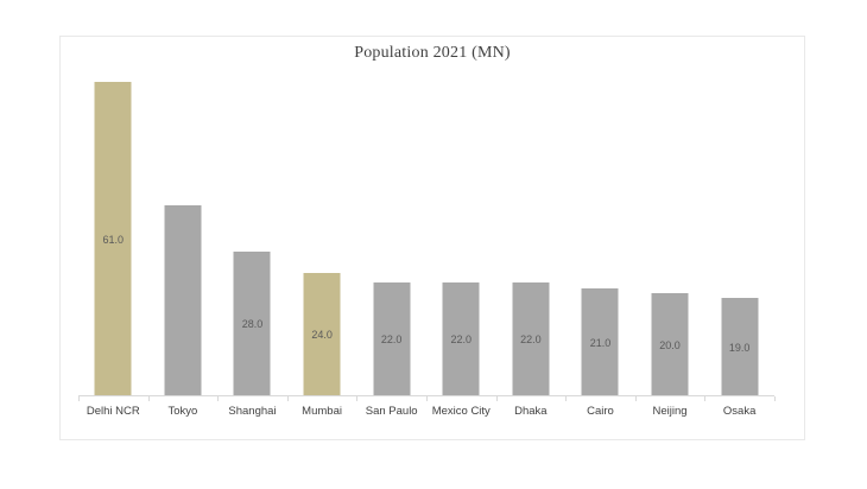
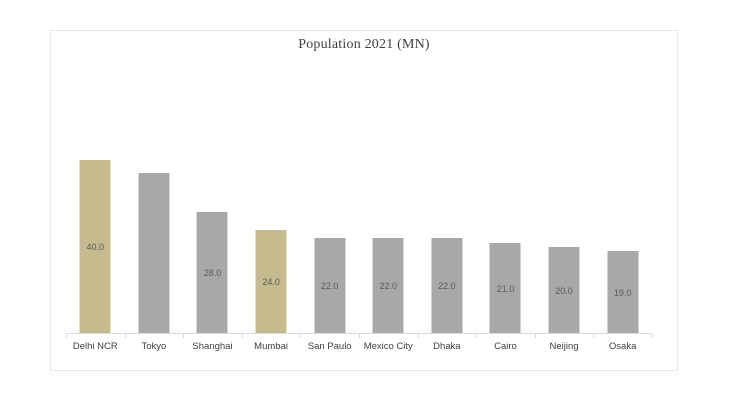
Delhi NCR: 61.0 -> 40.0
